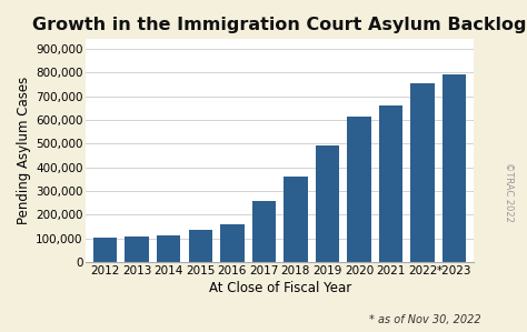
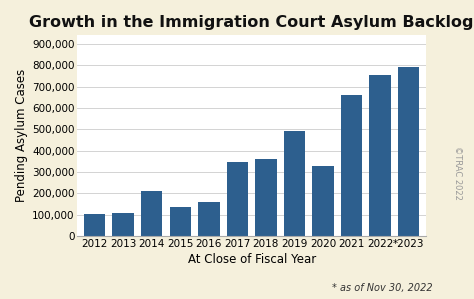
2014: 113,000 -> 210,000
2017: 258,000 -> 345,000
2020: 612,000 -> 330,000
